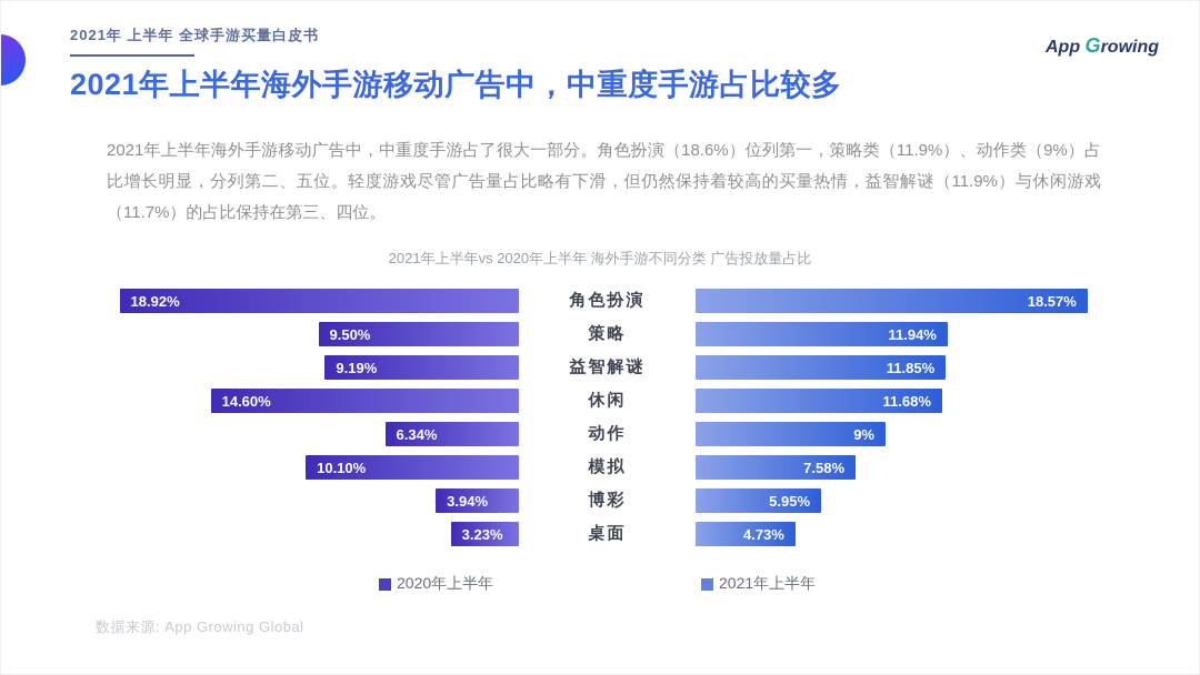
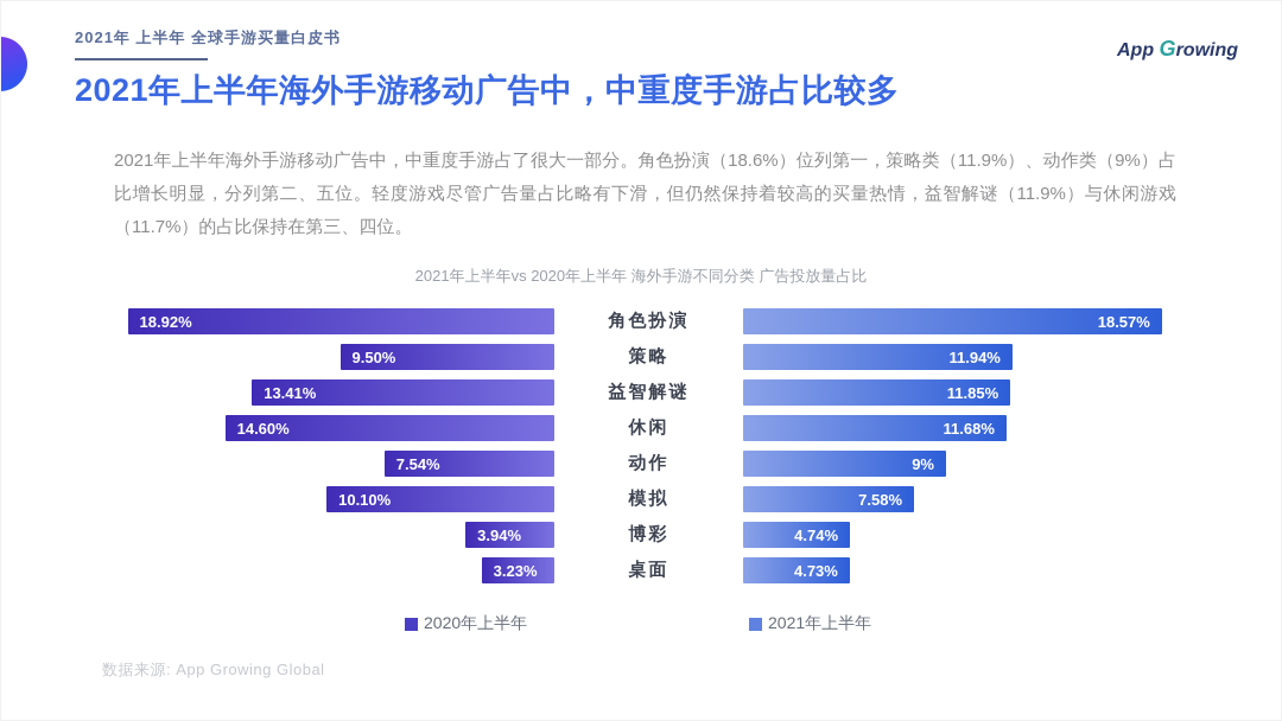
2020年上半年/益智解谜: 9.19% -> 13.41%
2020年上半年/动作: 6.34% -> 7.54%
2021年上半年/博彩: 5.95% -> 4.74%
